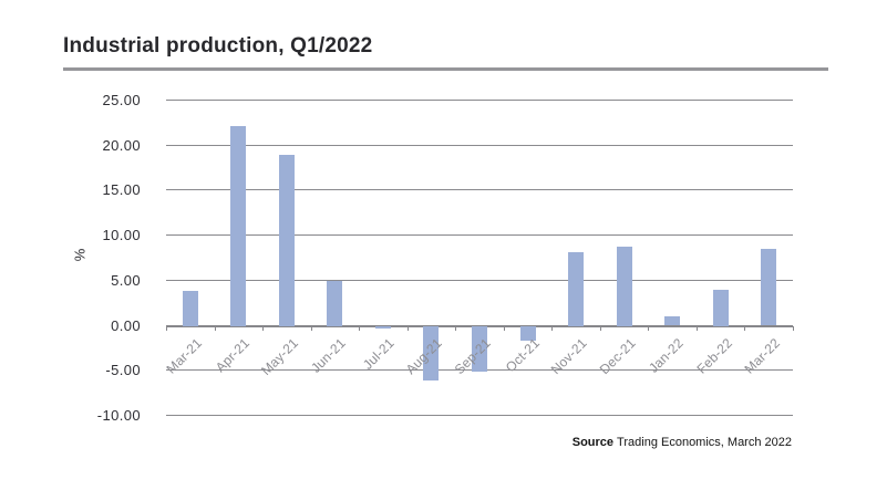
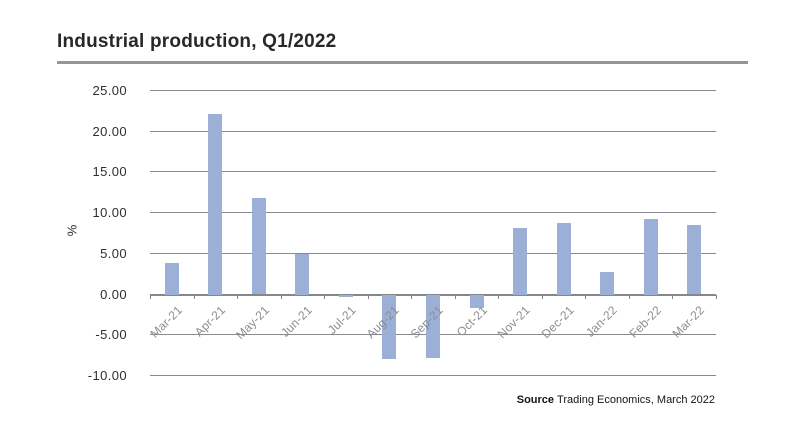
May-21: 19 -> 12
Aug-21: -6 -> -8
Sep-21: -5 -> -8
Jan-22: 1 -> 3
Feb-22: 4 -> 9
